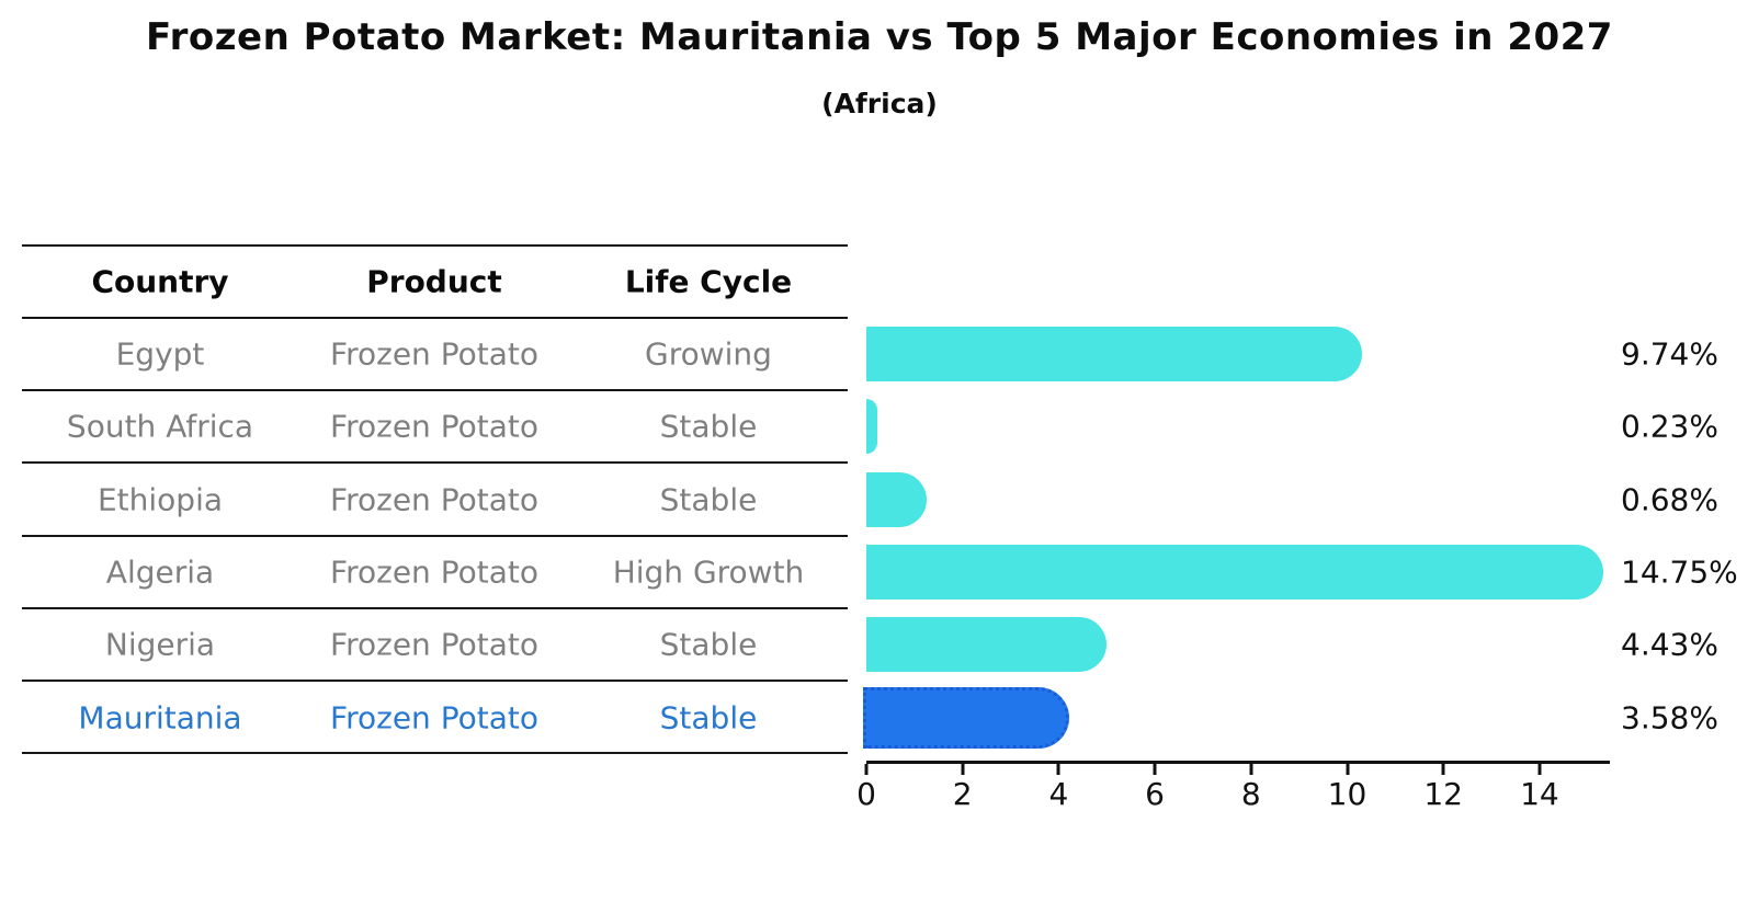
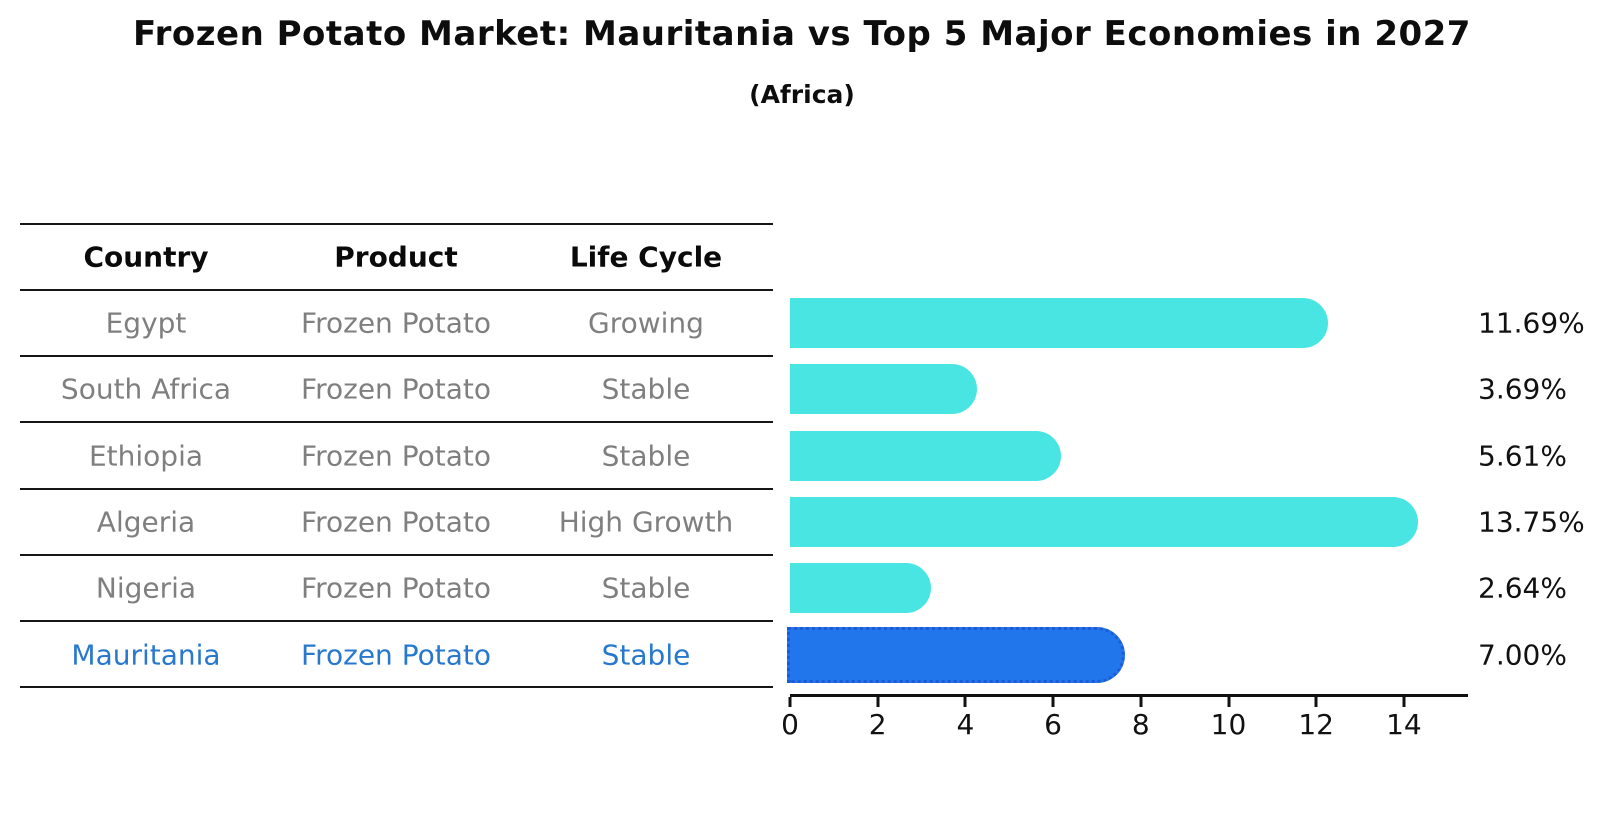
Egypt: 9.74% -> 11.69%
South Africa: 0.23% -> 3.69%
Ethiopia: 0.68% -> 5.61%
Algeria: 14.75% -> 13.75%
Nigeria: 4.43% -> 2.64%
Mauritania: 3.58% -> 7.00%
